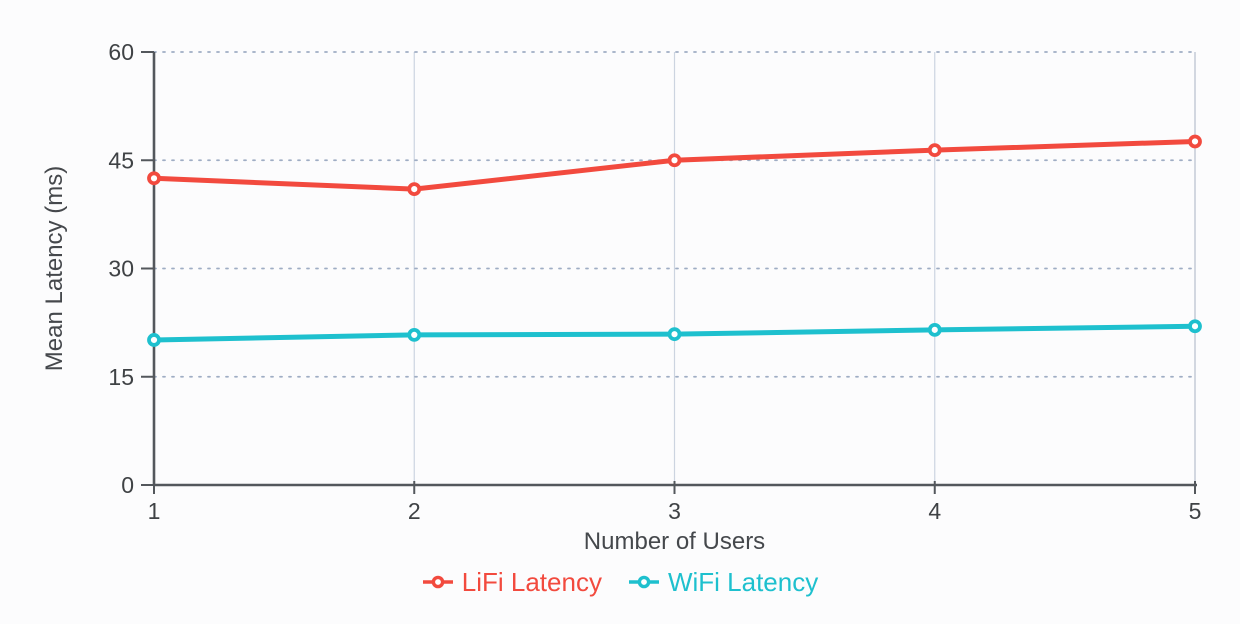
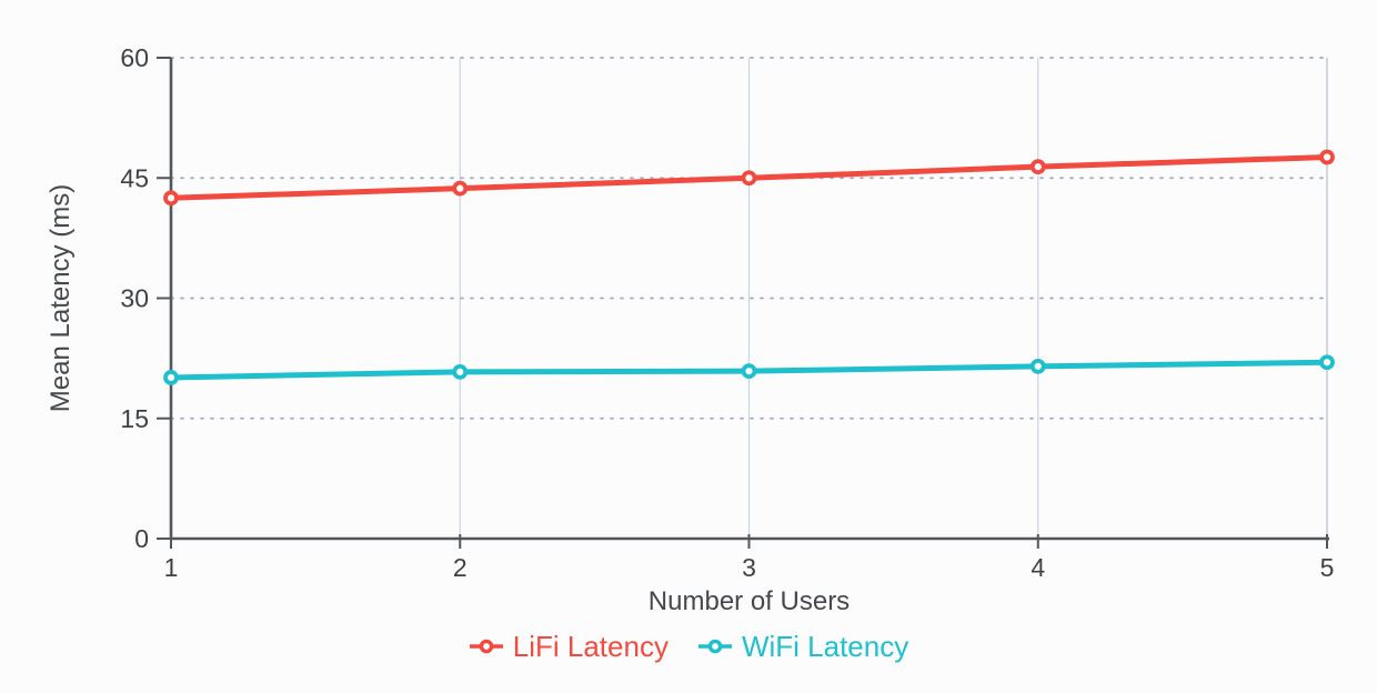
LiFi Latency/2: 41 -> 44
